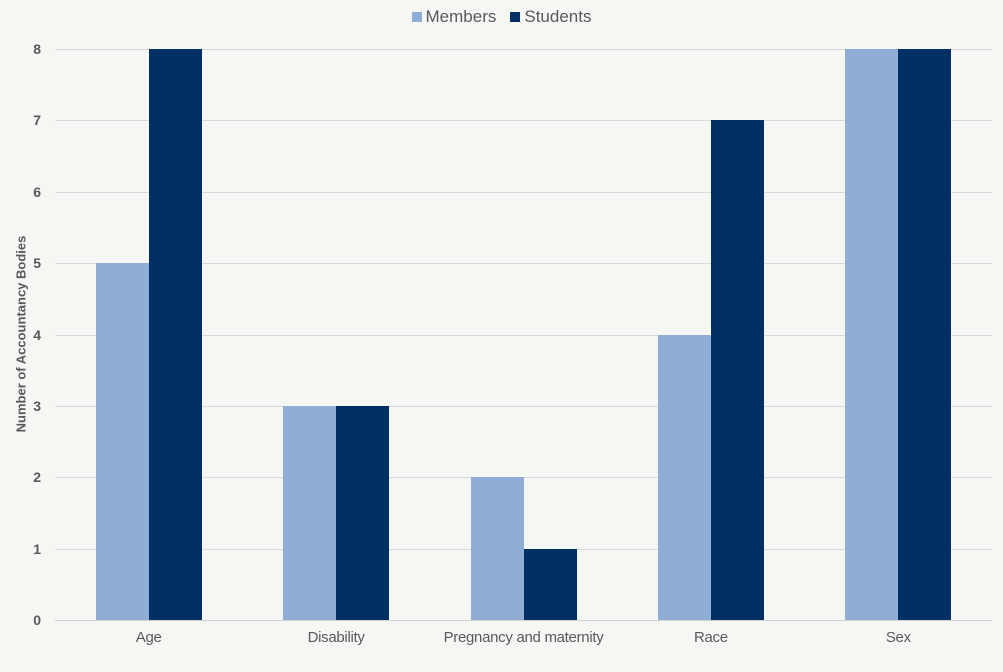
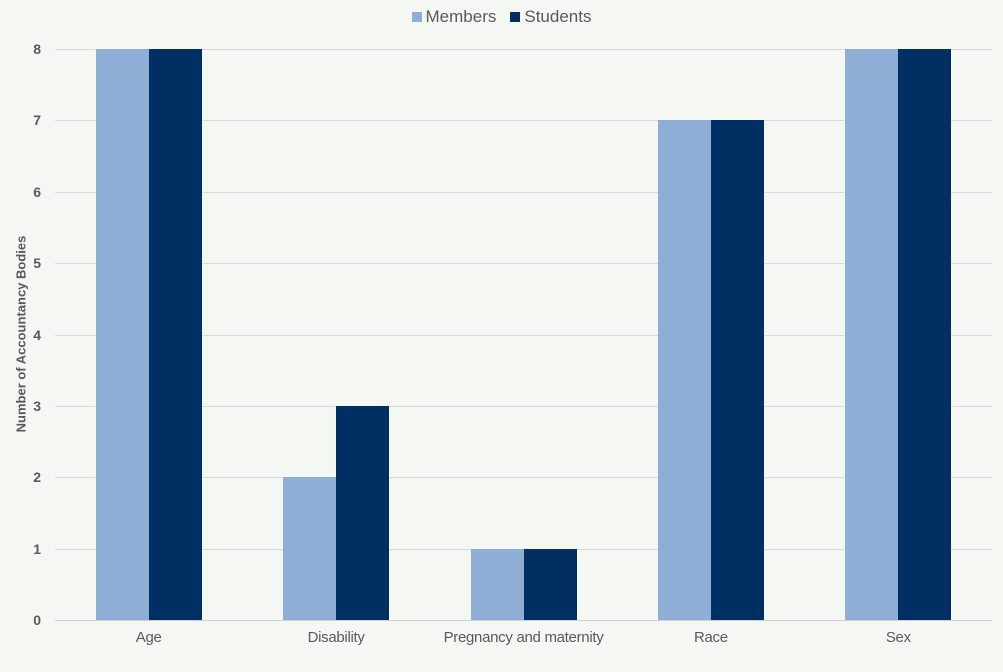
Members/Age: 5 -> 8
Members/Disability: 3 -> 2
Members/Pregnancy and maternity: 2 -> 1
Members/Race: 4 -> 7
